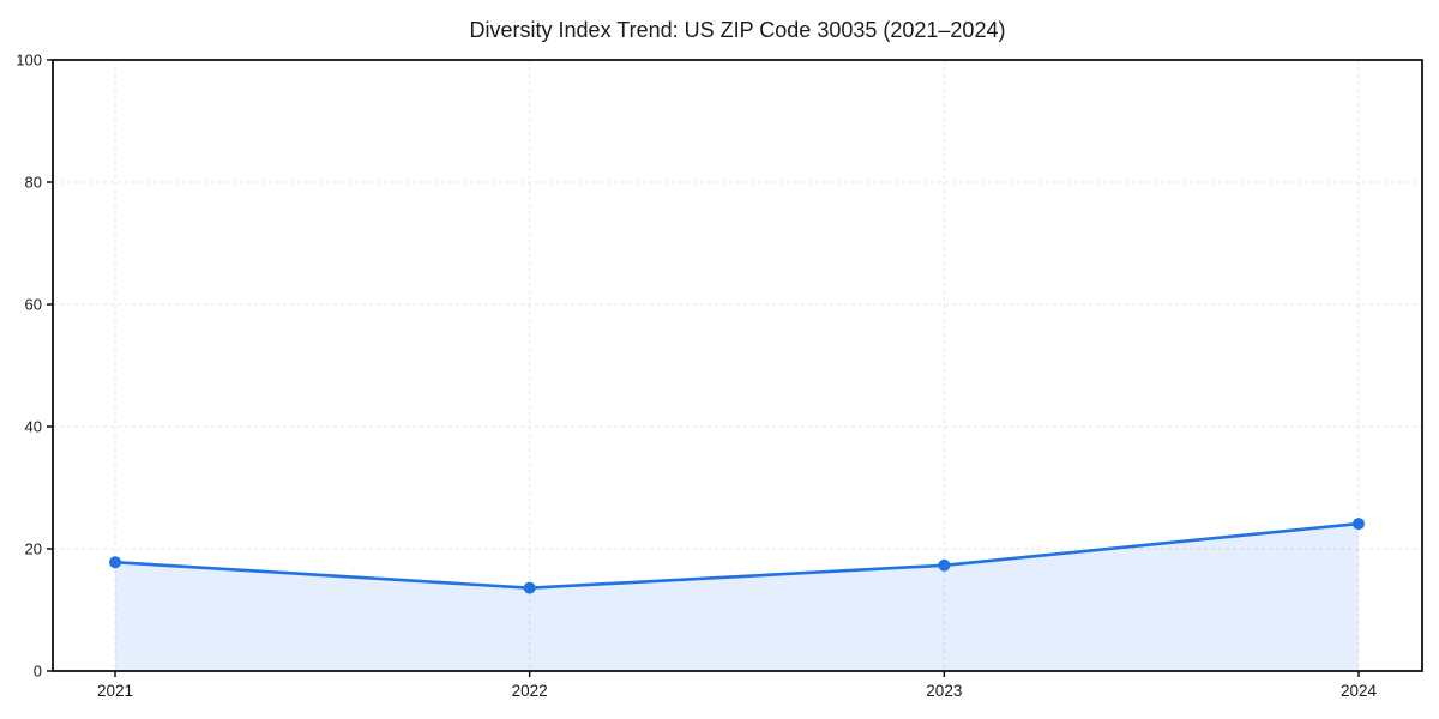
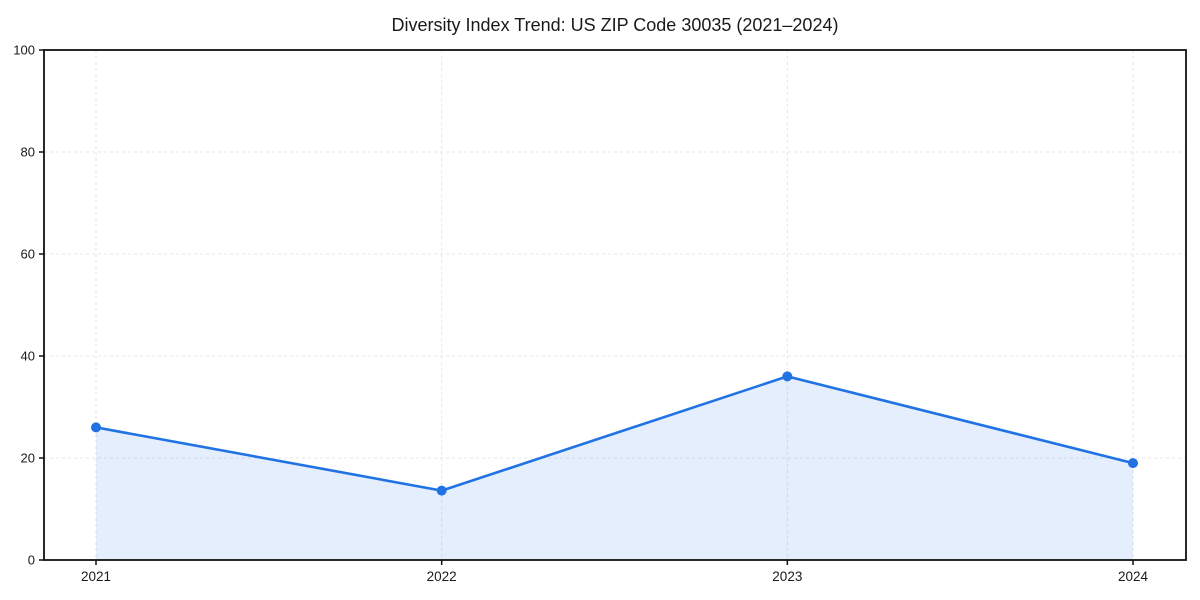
2021: 18 -> 26
2023: 17 -> 36
2024: 24 -> 19
